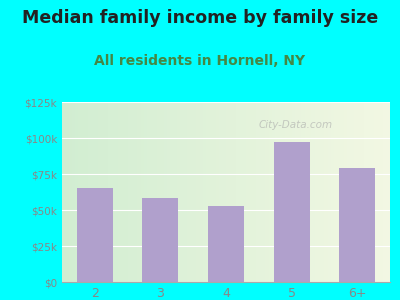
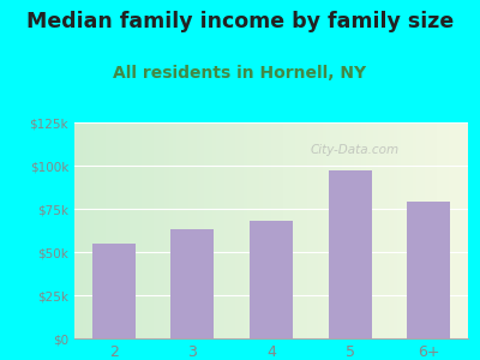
2: $65k -> $55k
3: $58k -> $63k
4: $53k -> $68k
